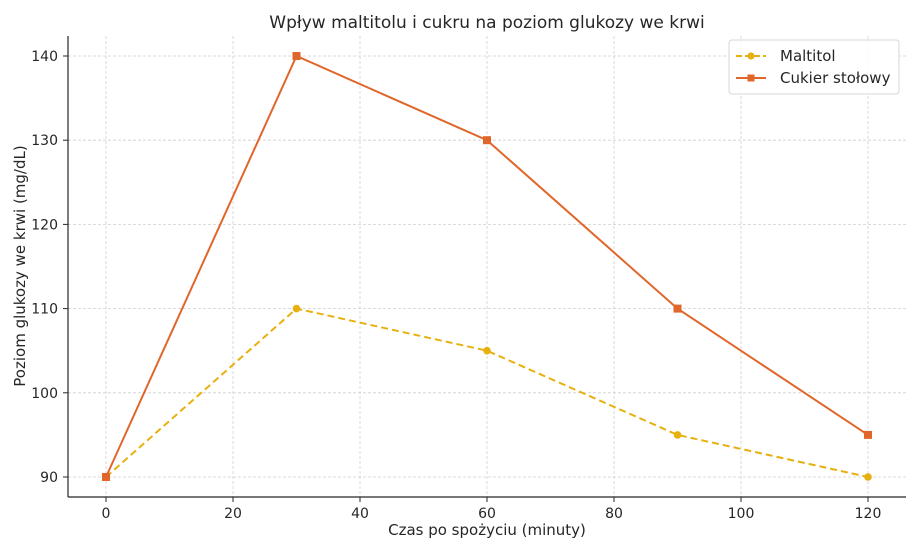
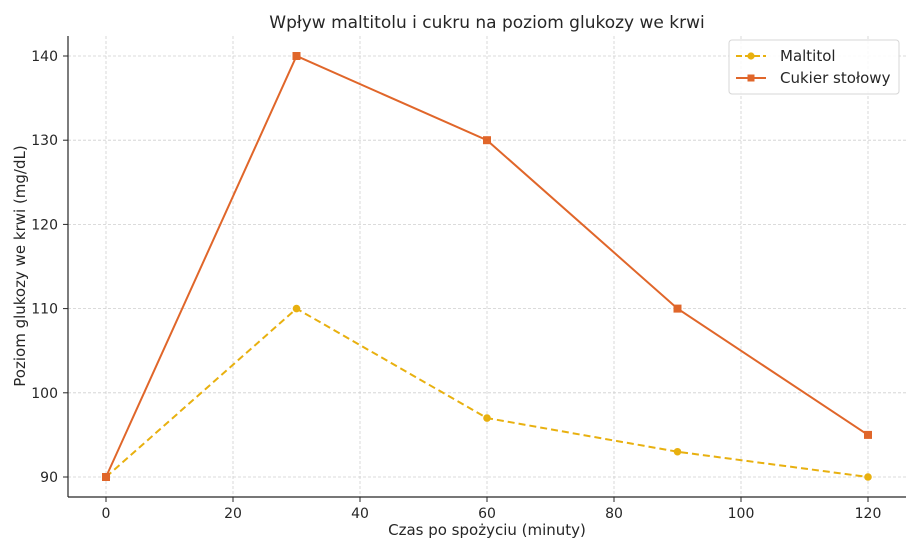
Maltitol/60: 105 -> 97
Maltitol/90: 95 -> 93
